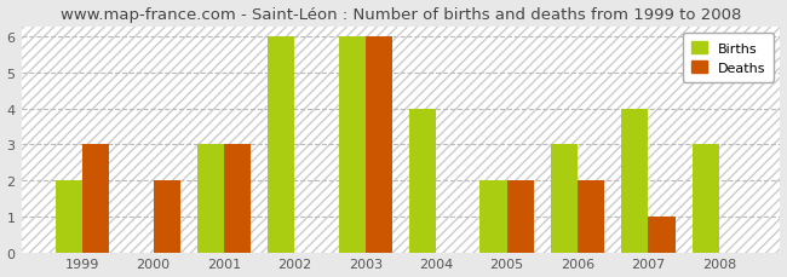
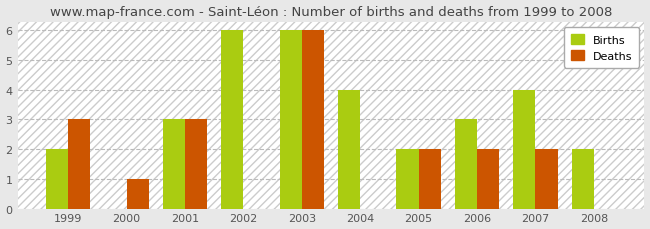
Deaths/2000: 2 -> 1
Deaths/2007: 1 -> 2
Births/2008: 3 -> 2
